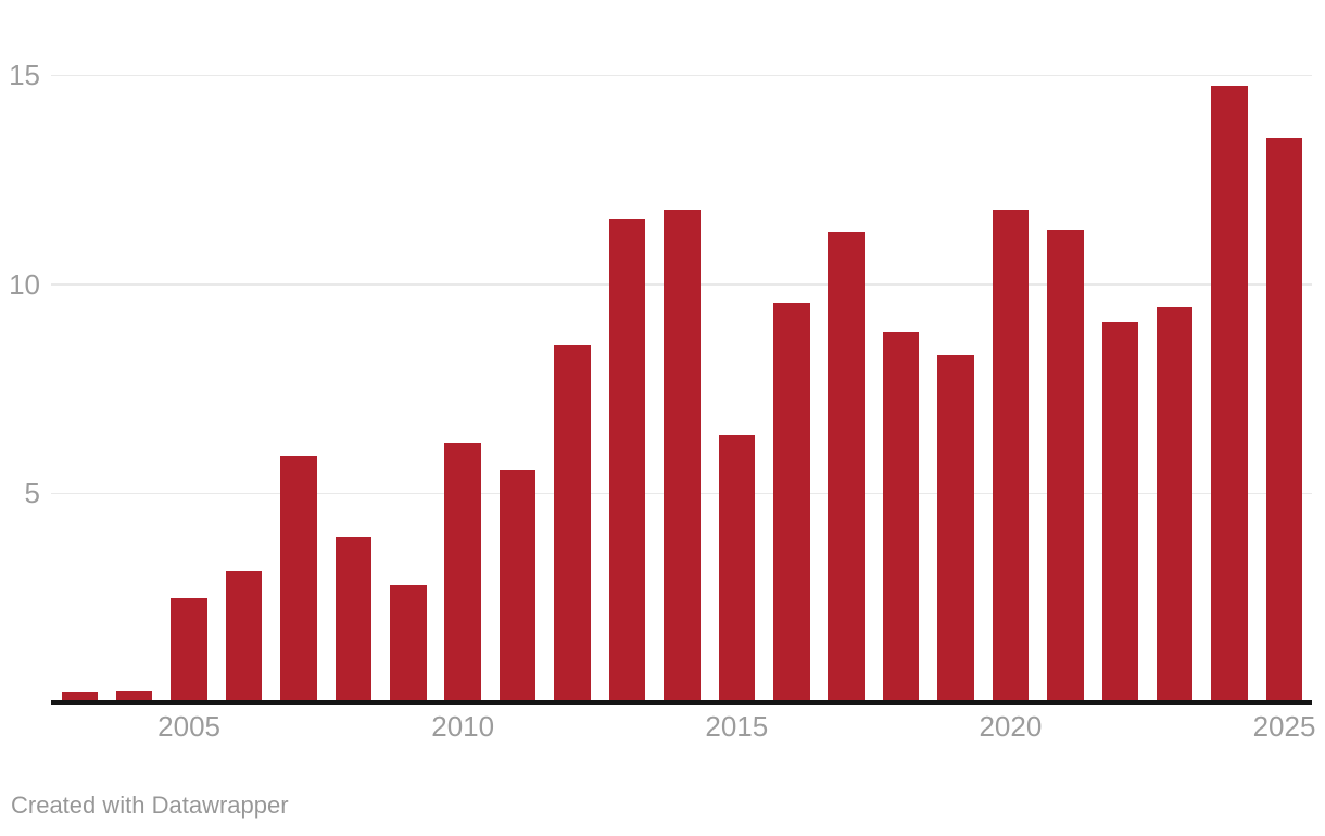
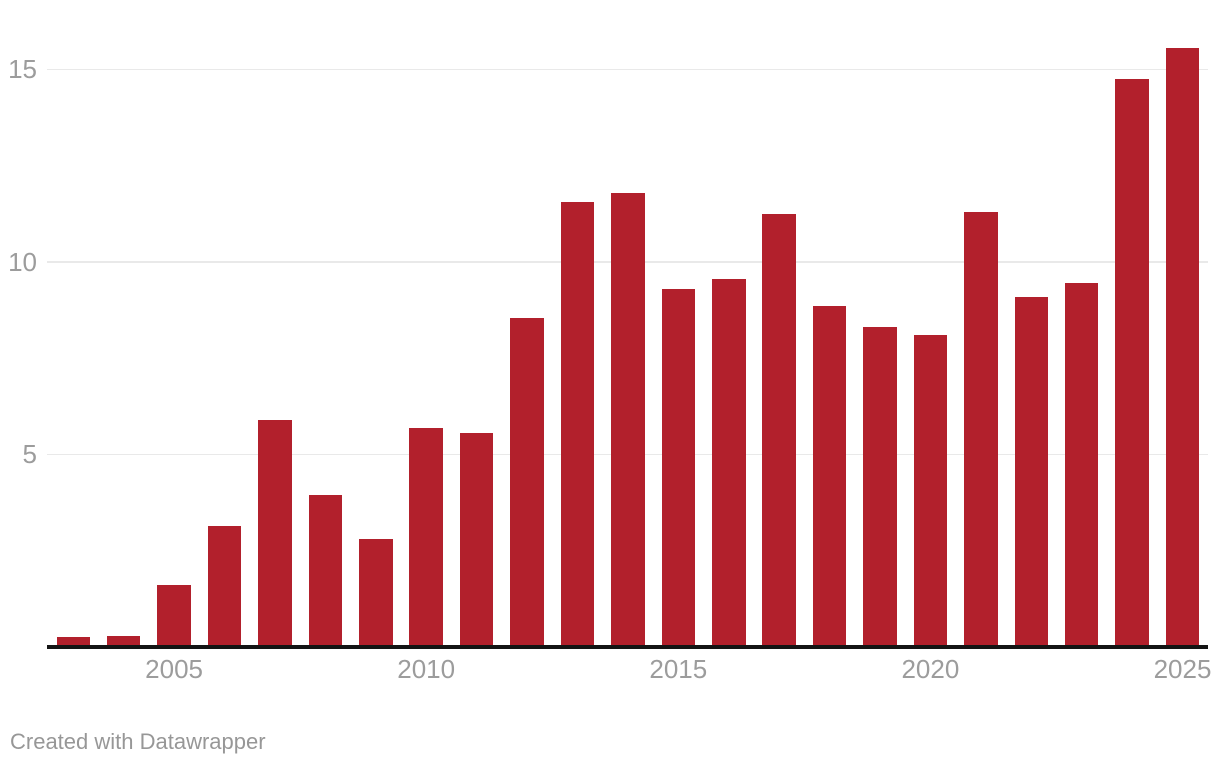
2005: 2.5 -> 1.6
2010: 6.2 -> 5.7
2015: 6.4 -> 9.3
2020: 11.8 -> 8.1
2025: 13.5 -> 15.6
